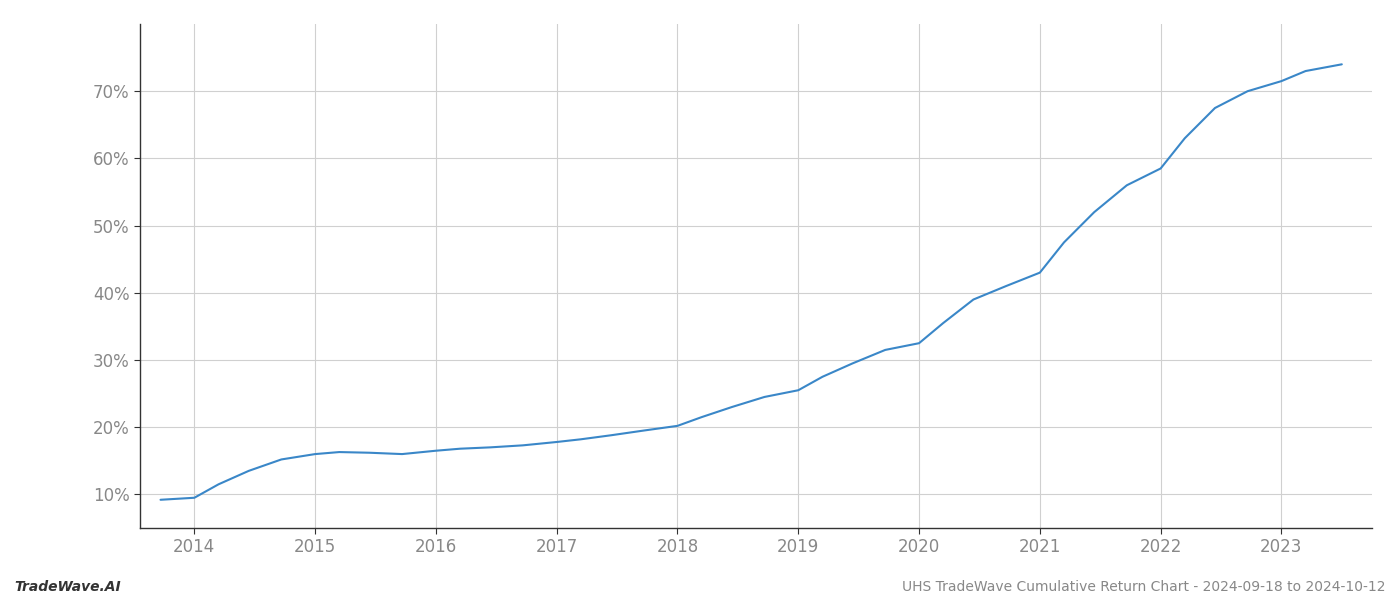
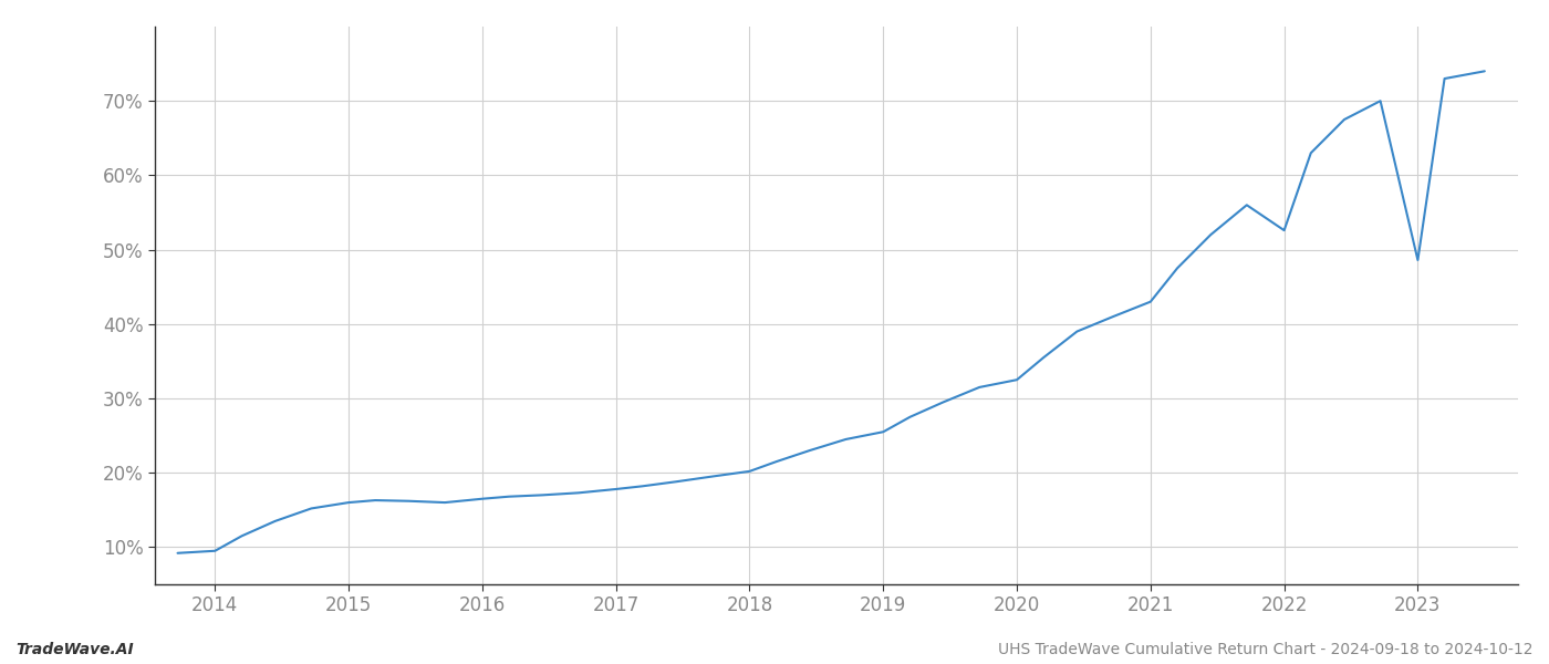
2022: 58.5% -> 52.6%
2023: 71.5% -> 48.6%
